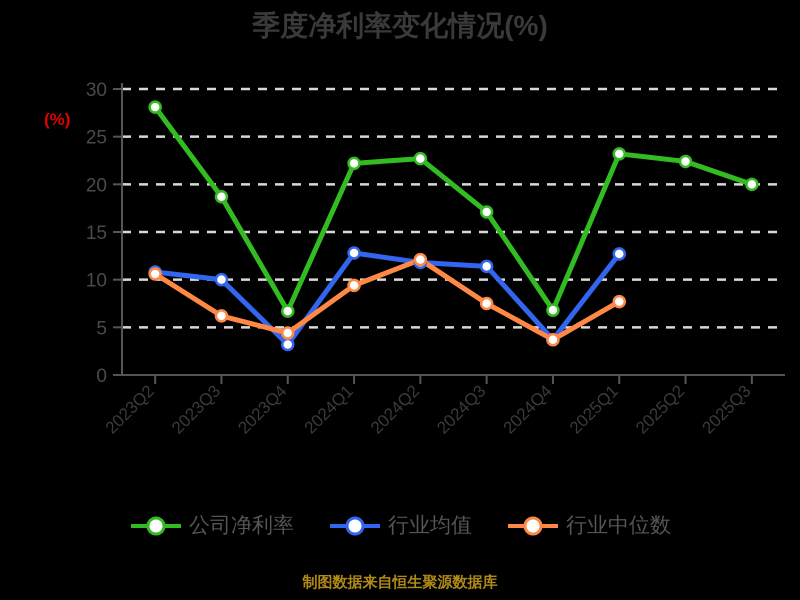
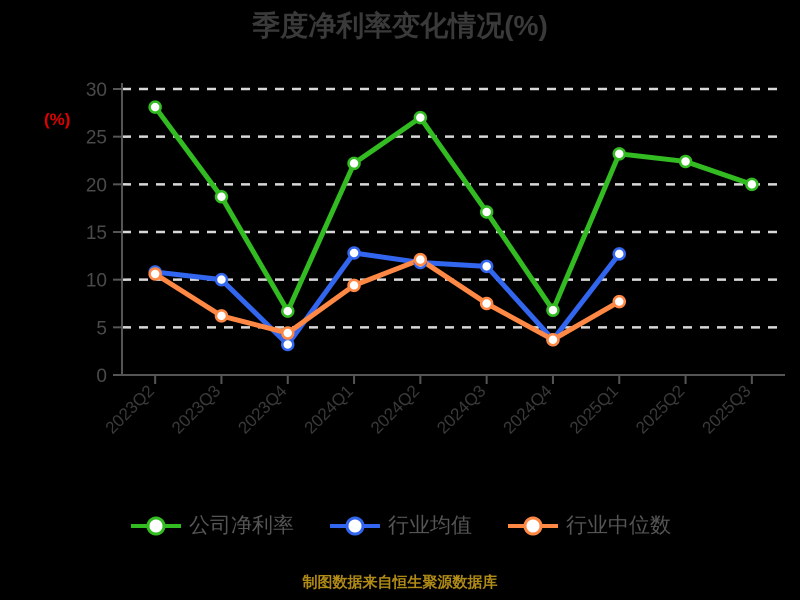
公司净利率/2024Q2: 23 -> 27
